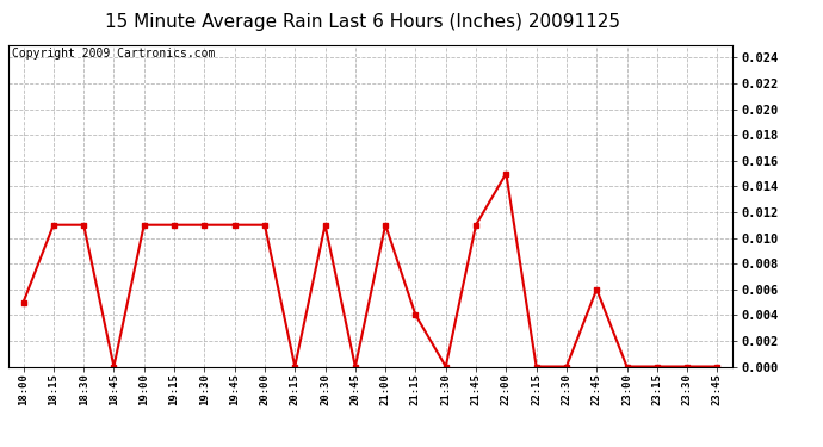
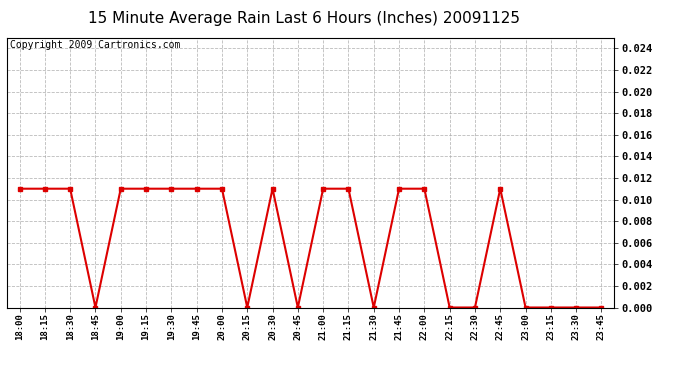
18:00: 0.005 -> 0.011
21:15: 0.004 -> 0.011
22:00: 0.015 -> 0.011
22:45: 0.006 -> 0.011
